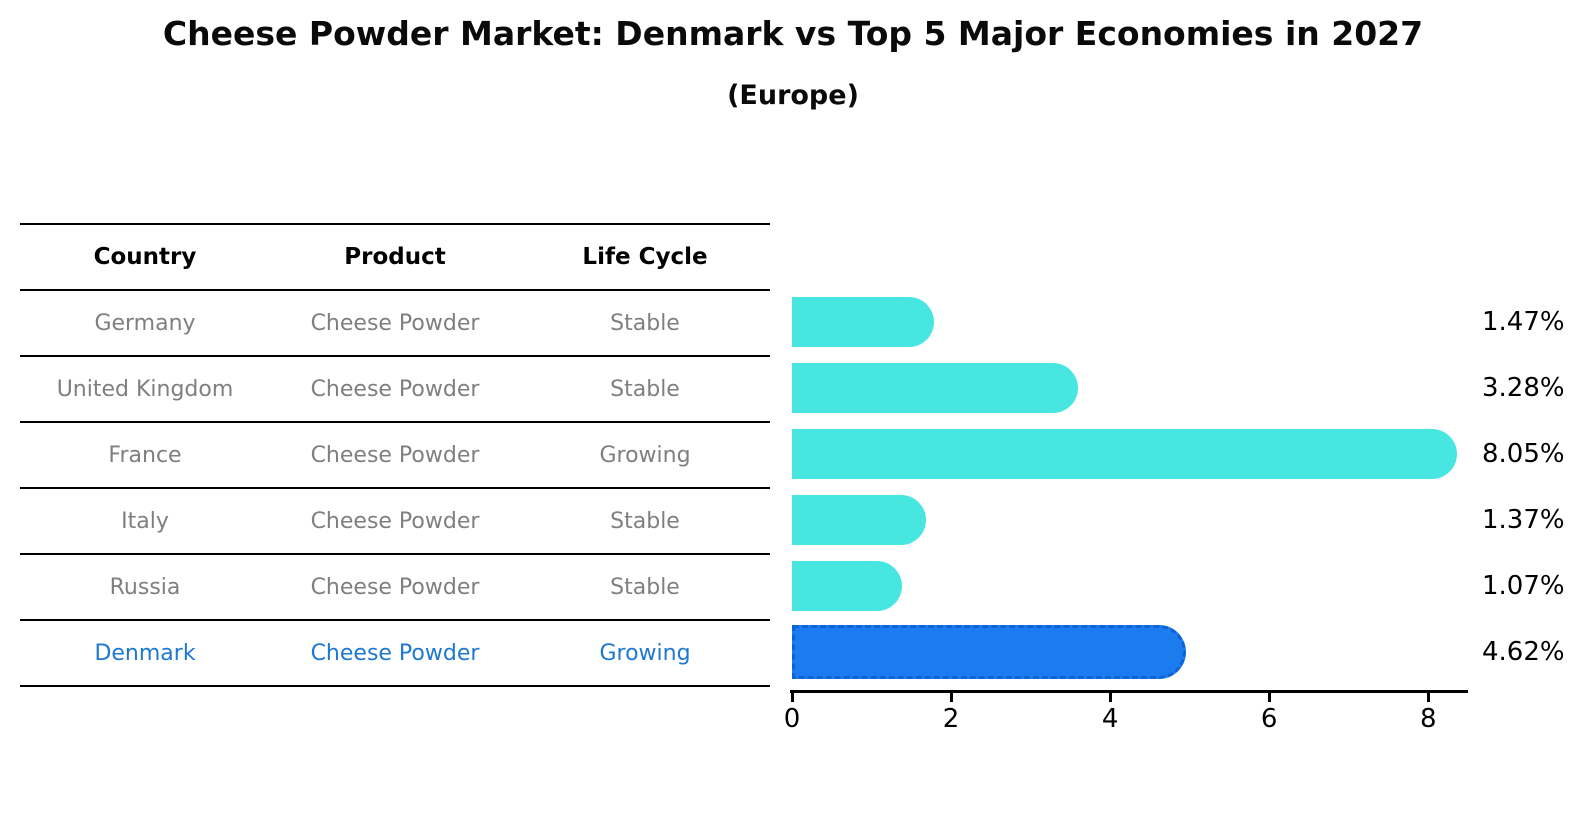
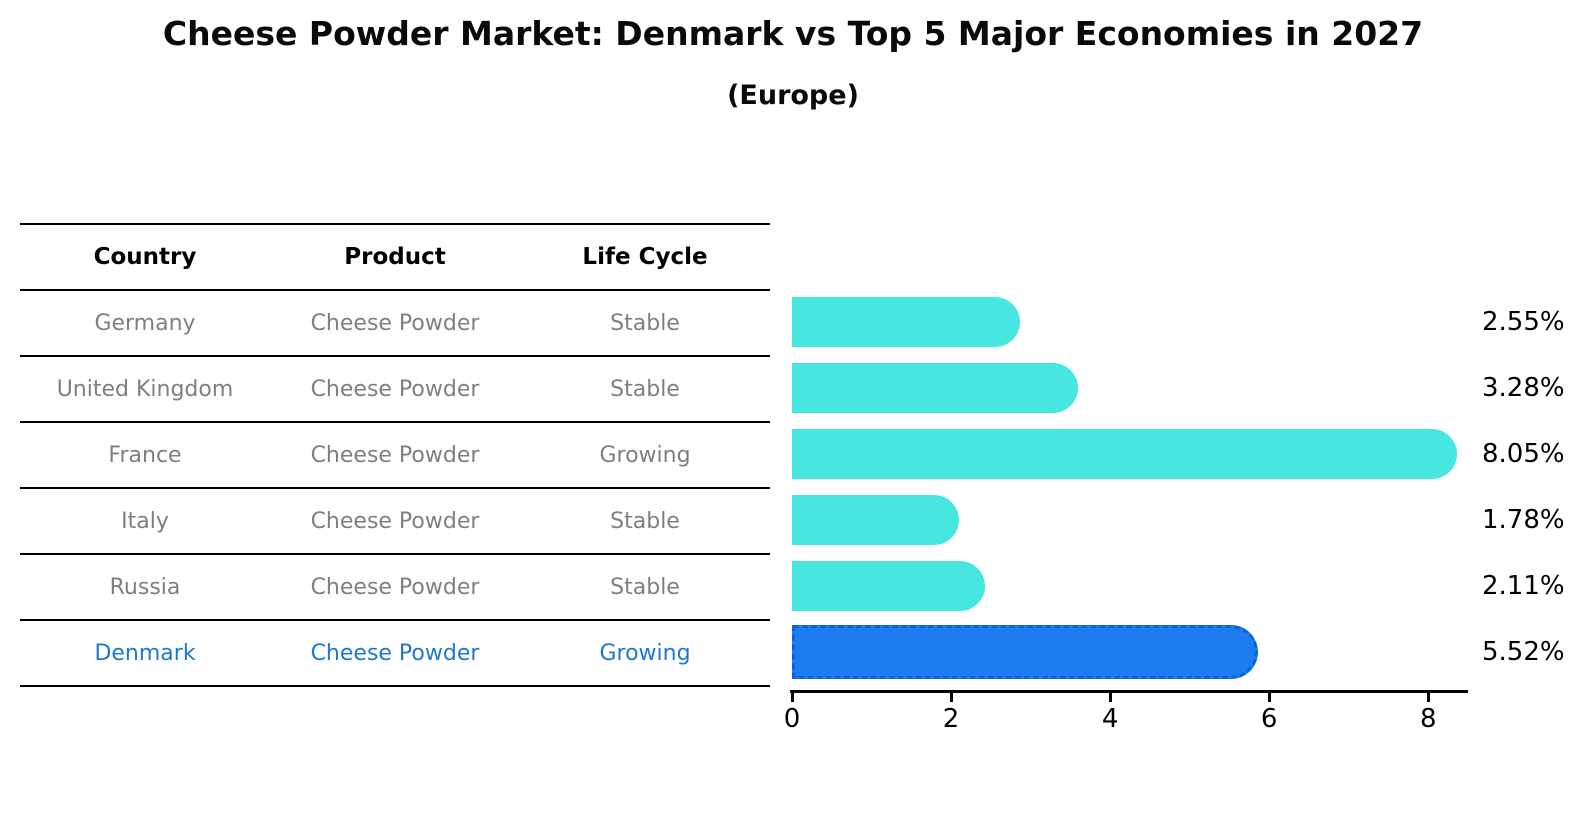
Germany: 1.47% -> 2.55%
Italy: 1.37% -> 1.78%
Russia: 1.07% -> 2.11%
Denmark: 4.62% -> 5.52%
